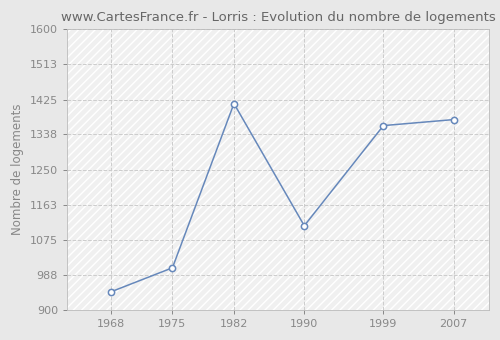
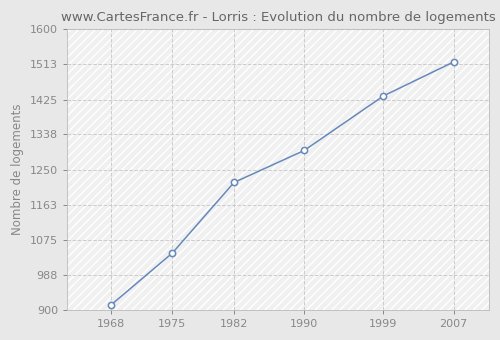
1968: 945 -> 912
1975: 1005 -> 1042
1982: 1415 -> 1218
1990: 1110 -> 1298
1999: 1360 -> 1434
2007: 1375 -> 1519
